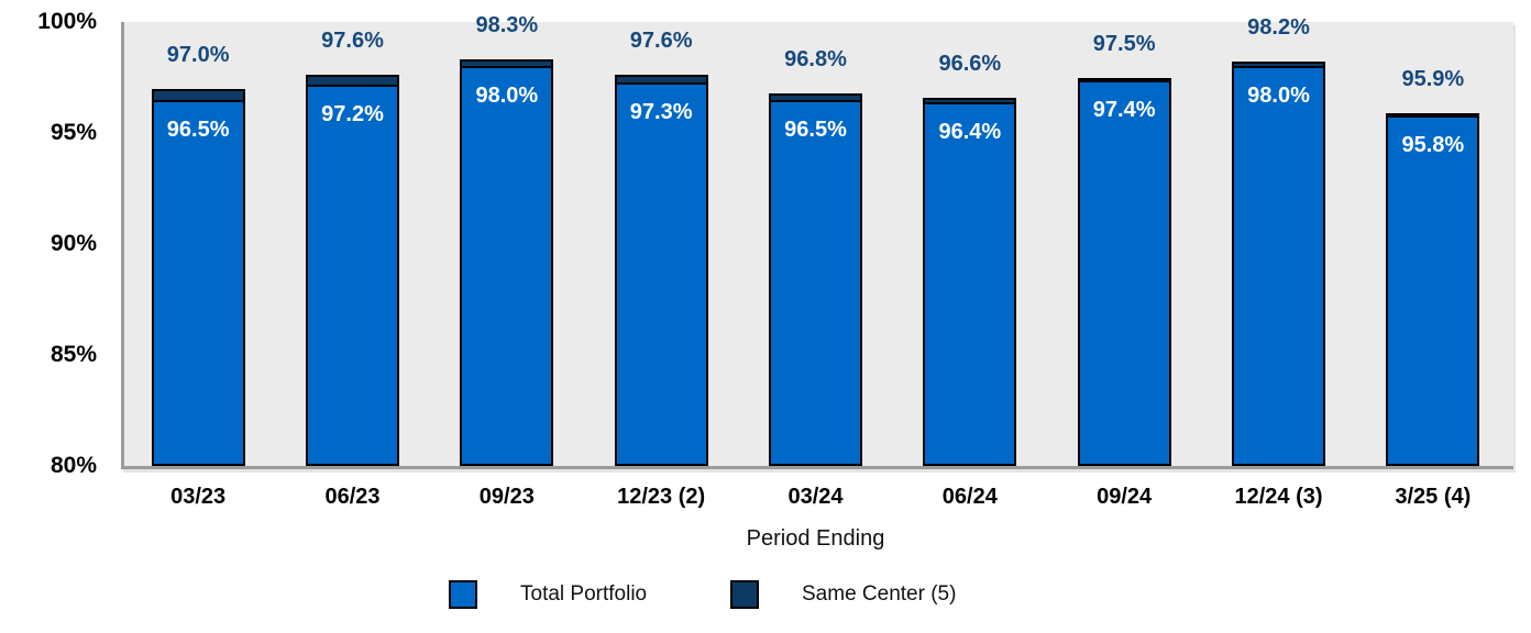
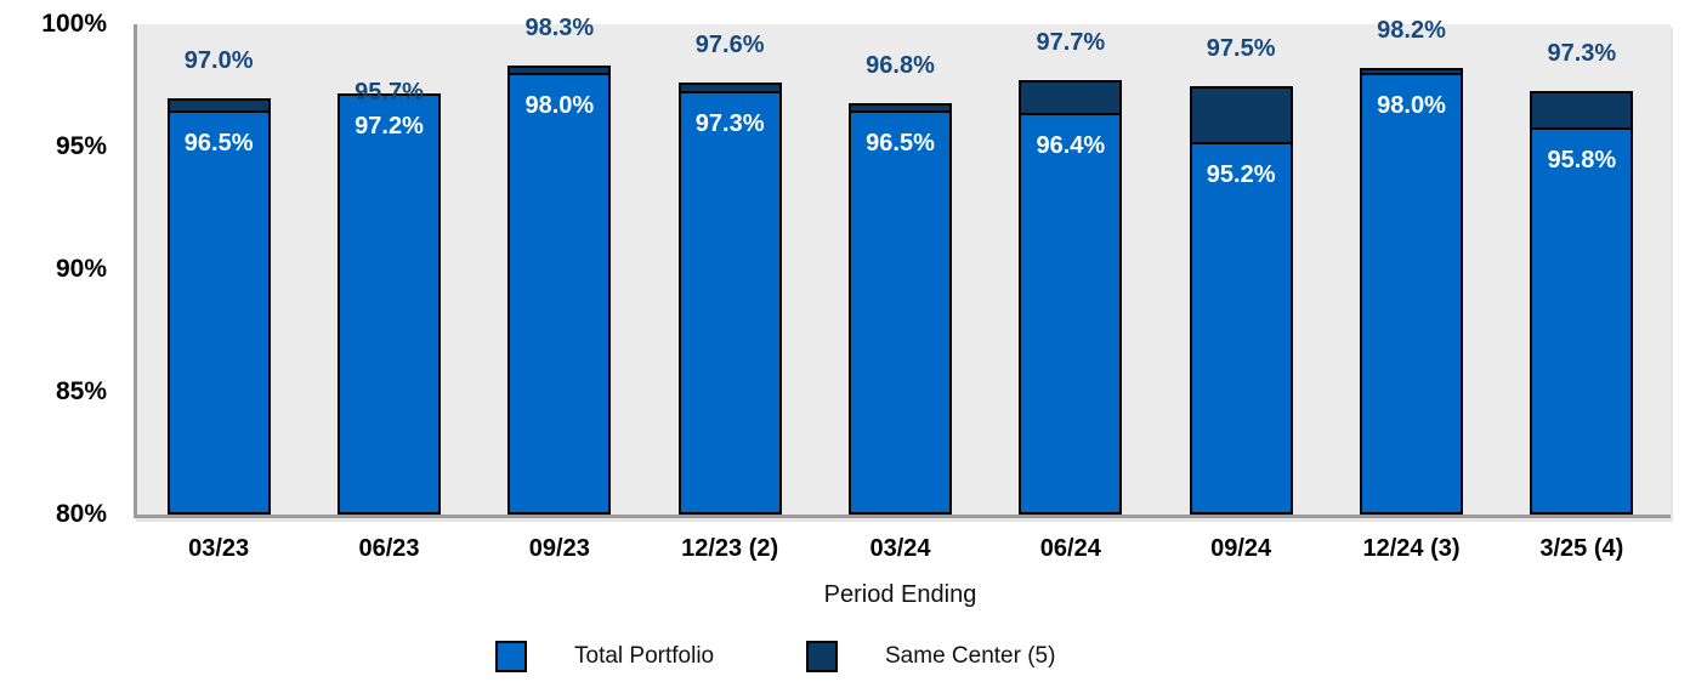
Same Center (5)/06/23: 97.6% -> 95.7%
Same Center (5)/06/24: 96.6% -> 97.7%
Total Portfolio/09/24: 97.4% -> 95.2%
Same Center (5)/3/25 (4): 95.9% -> 97.3%
